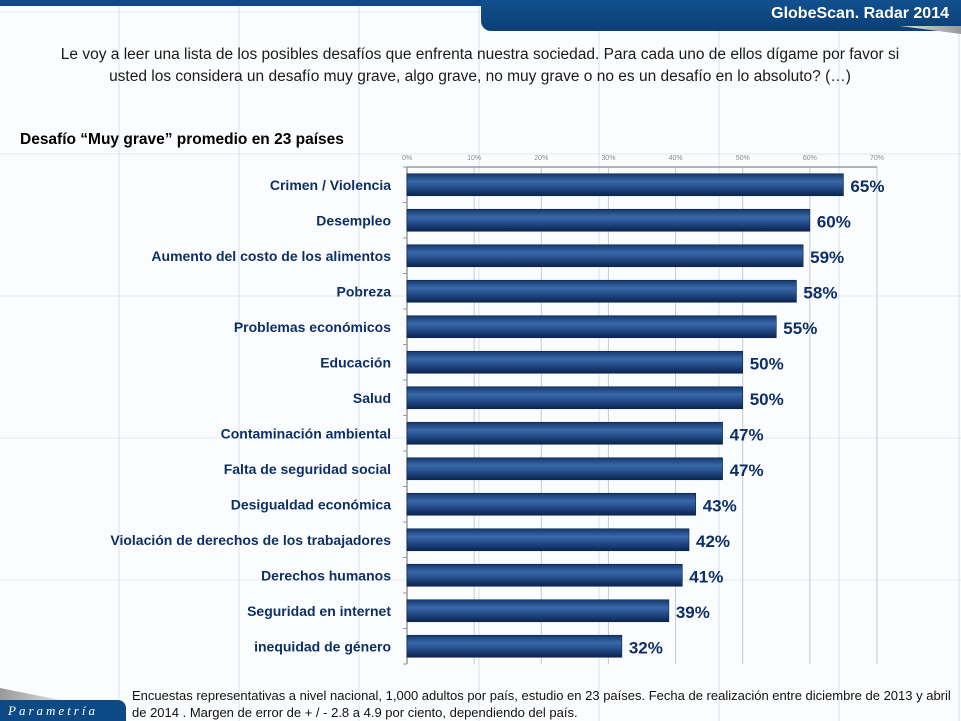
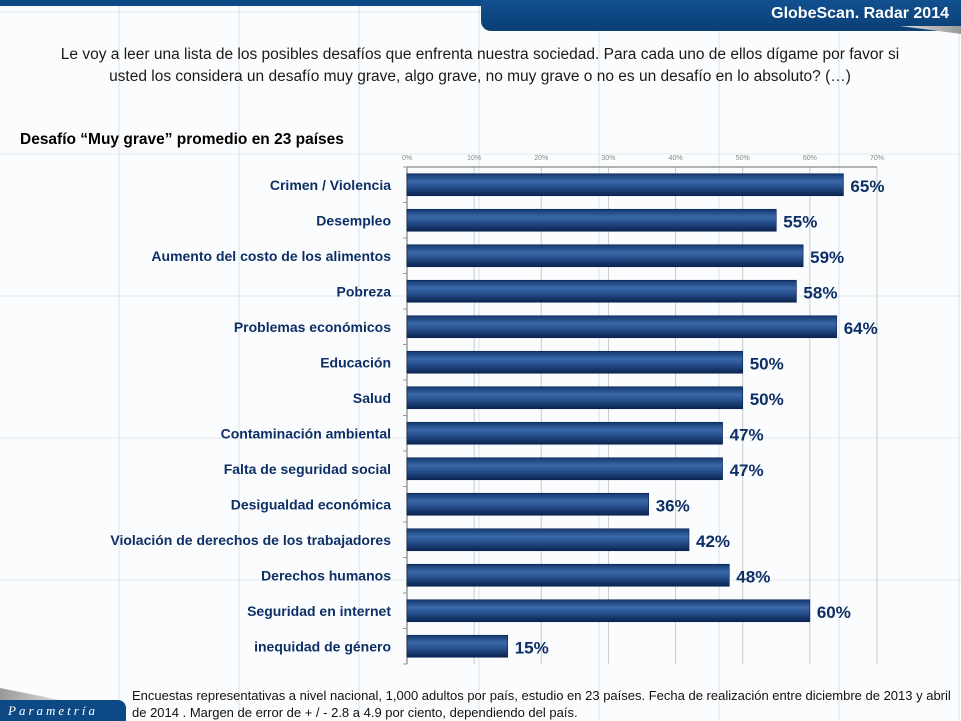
Desempleo: 60% -> 55%
Problemas económicos: 55% -> 64%
Desigualdad económica: 43% -> 36%
Derechos humanos: 41% -> 48%
Seguridad en internet: 39% -> 60%
inequidad de género: 32% -> 15%
